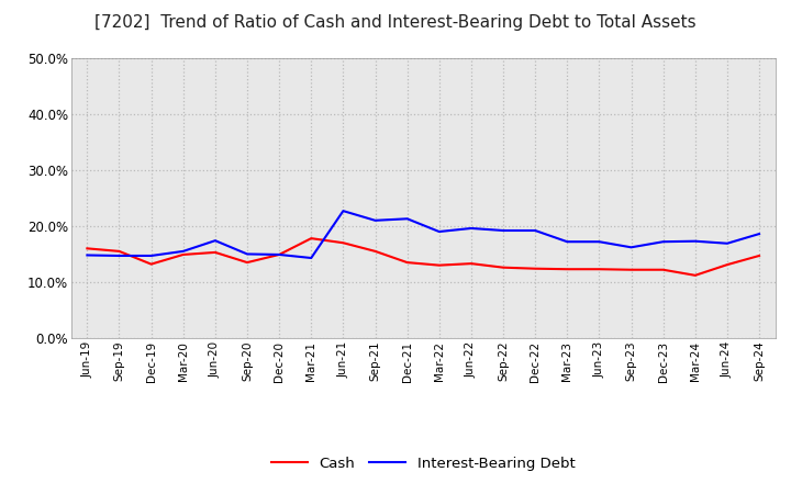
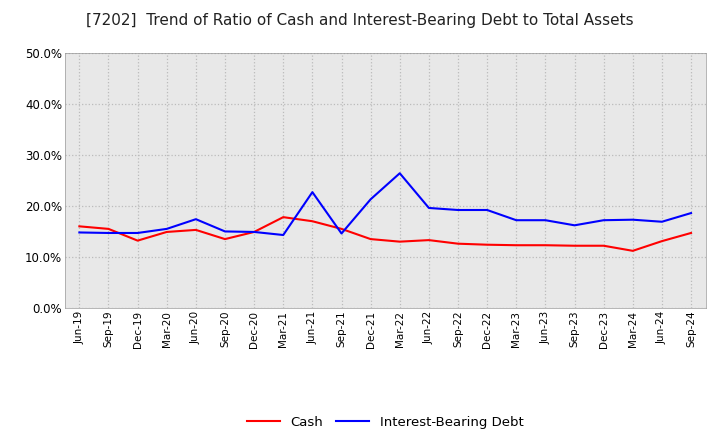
Interest-Bearing Debt/Sep-21: 21.0% -> 14.6%
Interest-Bearing Debt/Mar-22: 19.0% -> 26.4%
